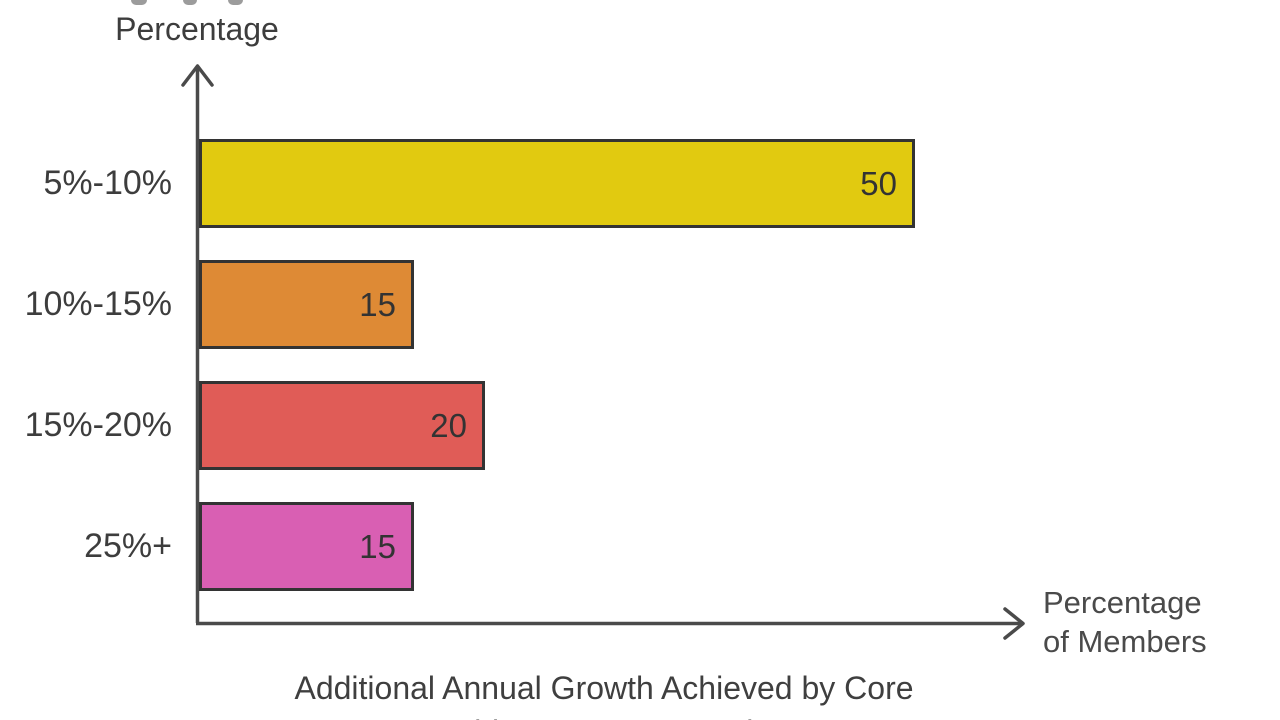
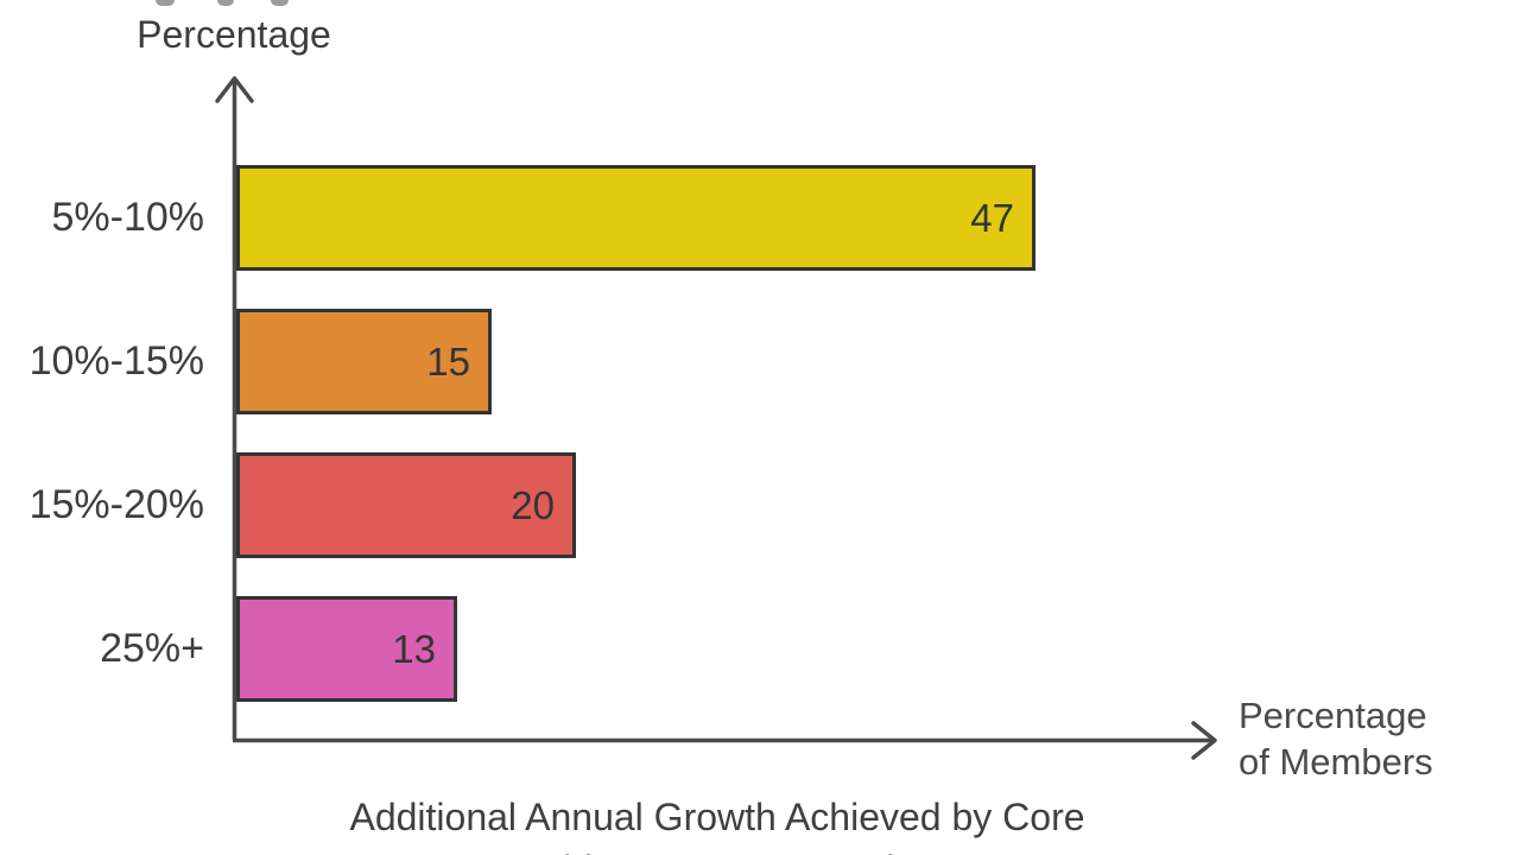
5%-10%: 50 -> 47
25%+: 15 -> 13
